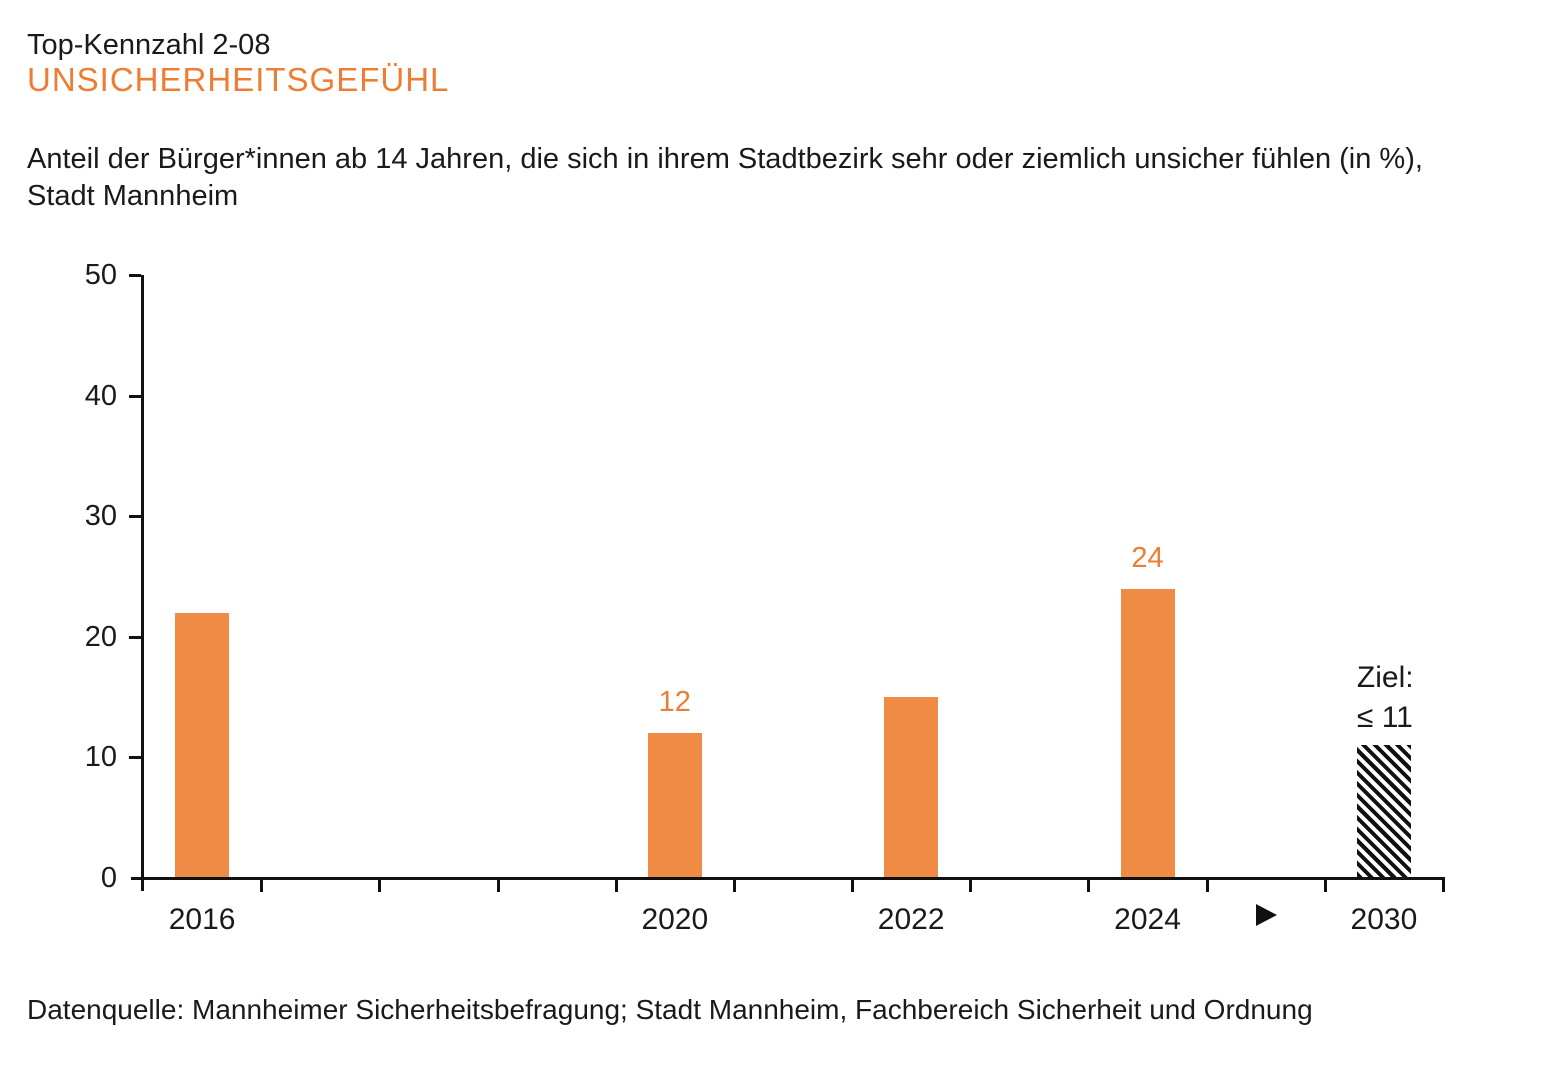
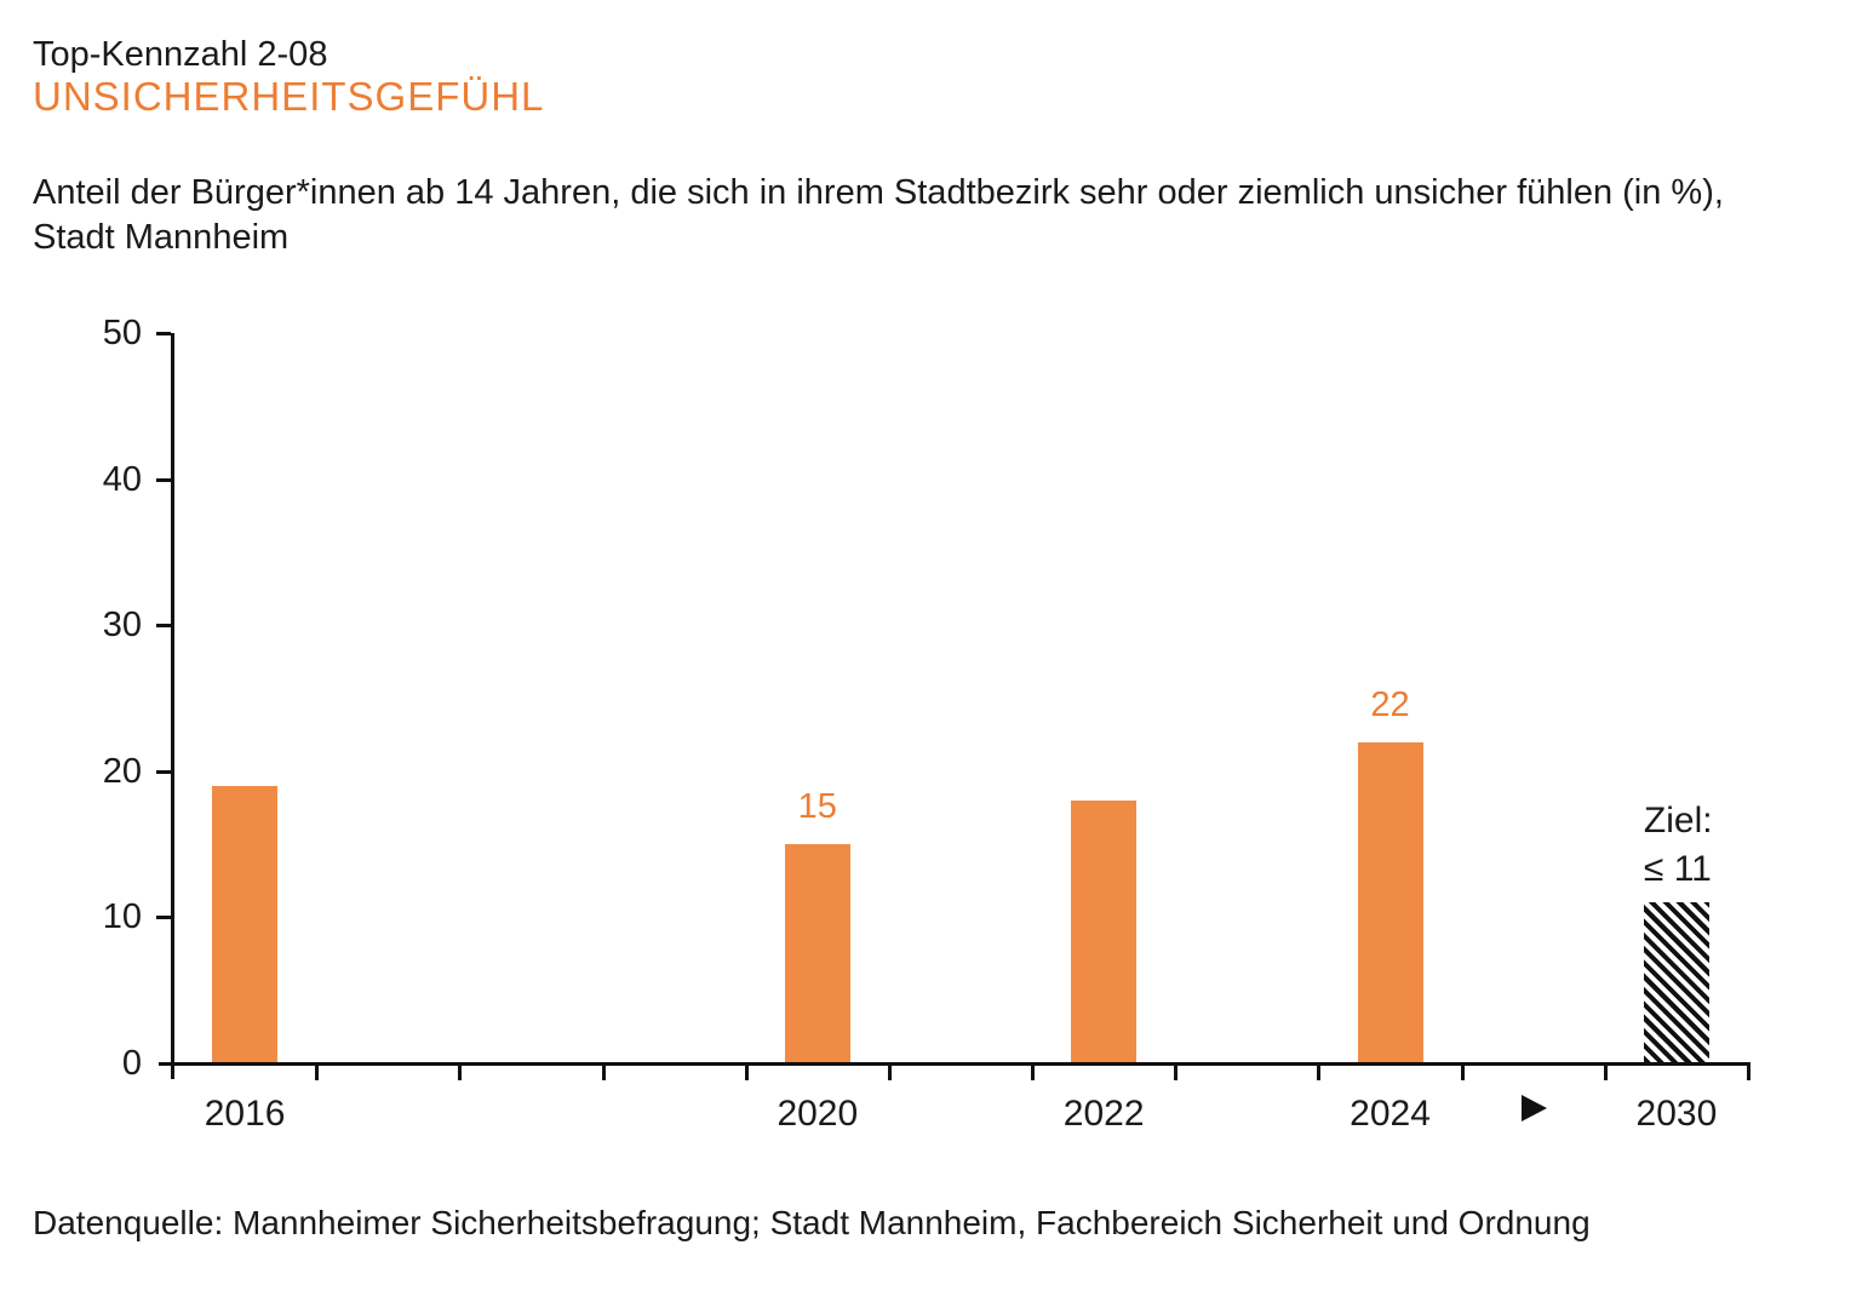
2016: 22 -> 19
2020: 12 -> 15
2022: 15 -> 18
2024: 24 -> 22
